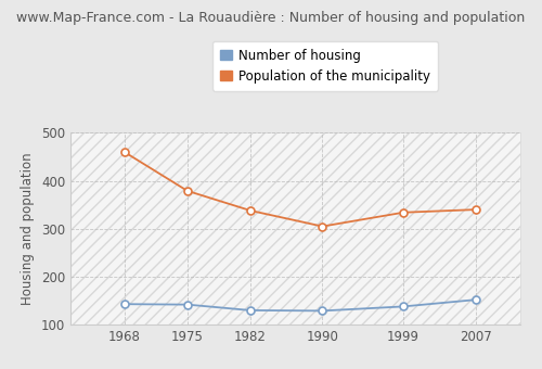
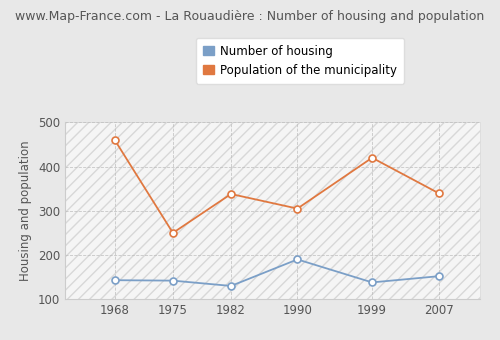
Population of the municipality/1975: 379 -> 250
Number of housing/1990: 129 -> 190
Population of the municipality/1999: 334 -> 420
